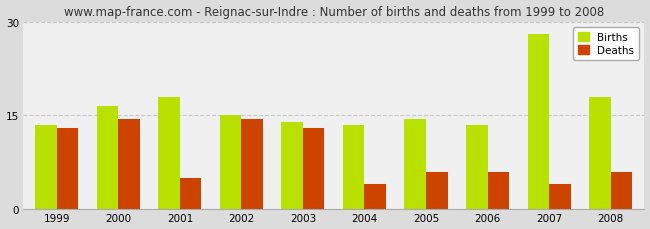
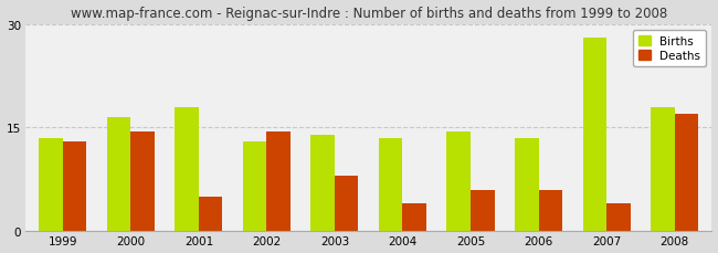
Births/2002: 15.0 -> 13.0
Deaths/2003: 13.0 -> 8.0
Deaths/2008: 6.0 -> 17.0
